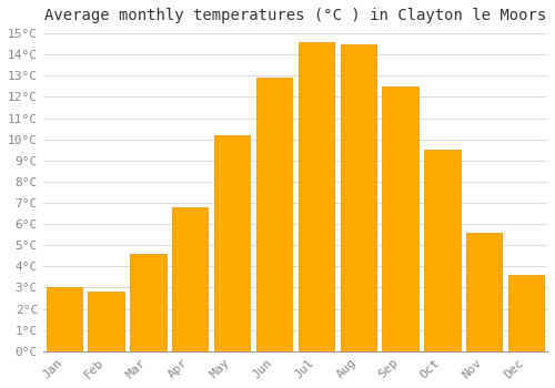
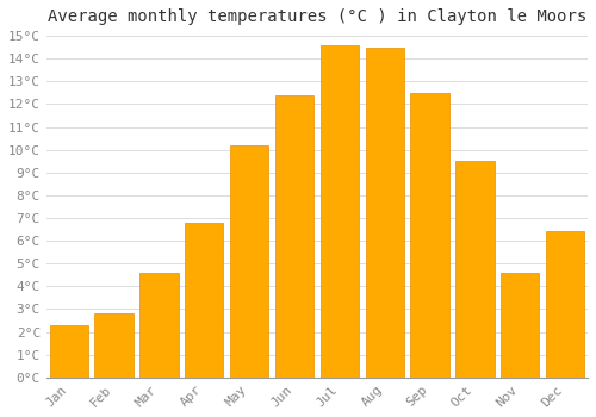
Jan: 3.0°C -> 2.3°C
Jun: 12.9°C -> 12.4°C
Nov: 5.6°C -> 4.6°C
Dec: 3.6°C -> 6.4°C
